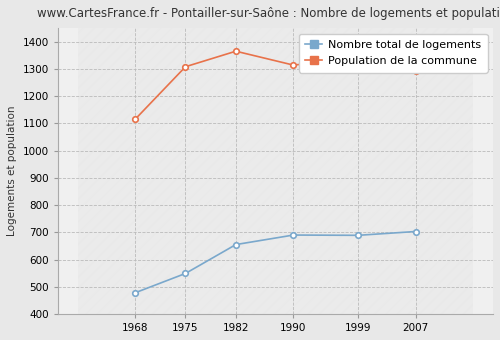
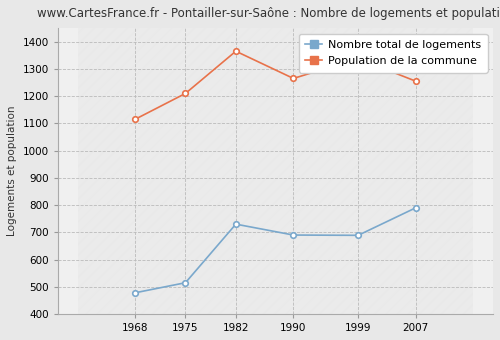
Nombre total de logements/1975: 549 -> 515
Population de la commune/1975: 1308 -> 1210
Nombre total de logements/1982: 655 -> 730
Population de la commune/1990: 1314 -> 1265
Nombre total de logements/2007: 703 -> 790
Population de la commune/2007: 1292 -> 1255
